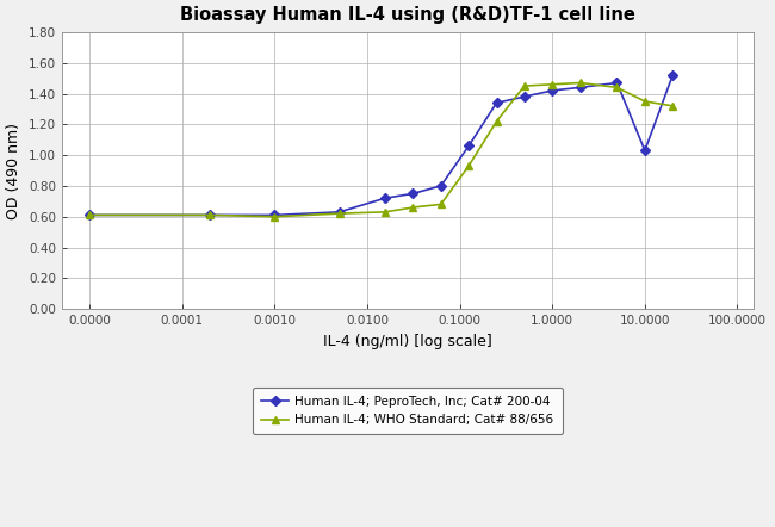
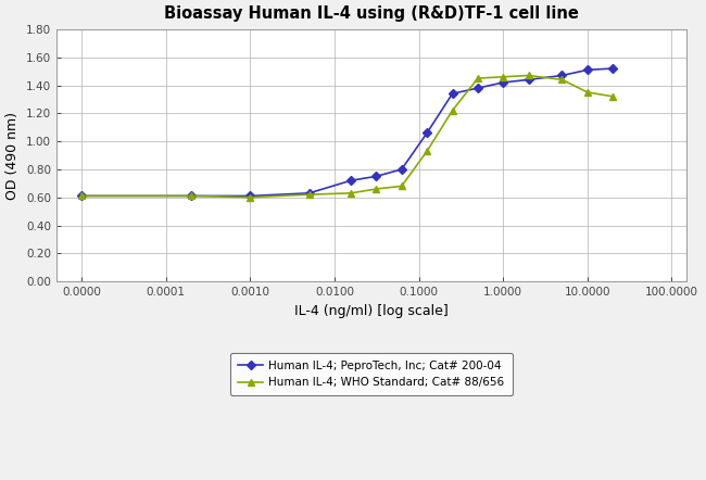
Human IL-4; PeproTech, Inc; Cat# 200-04/10.0000: 1.03 -> 1.51
